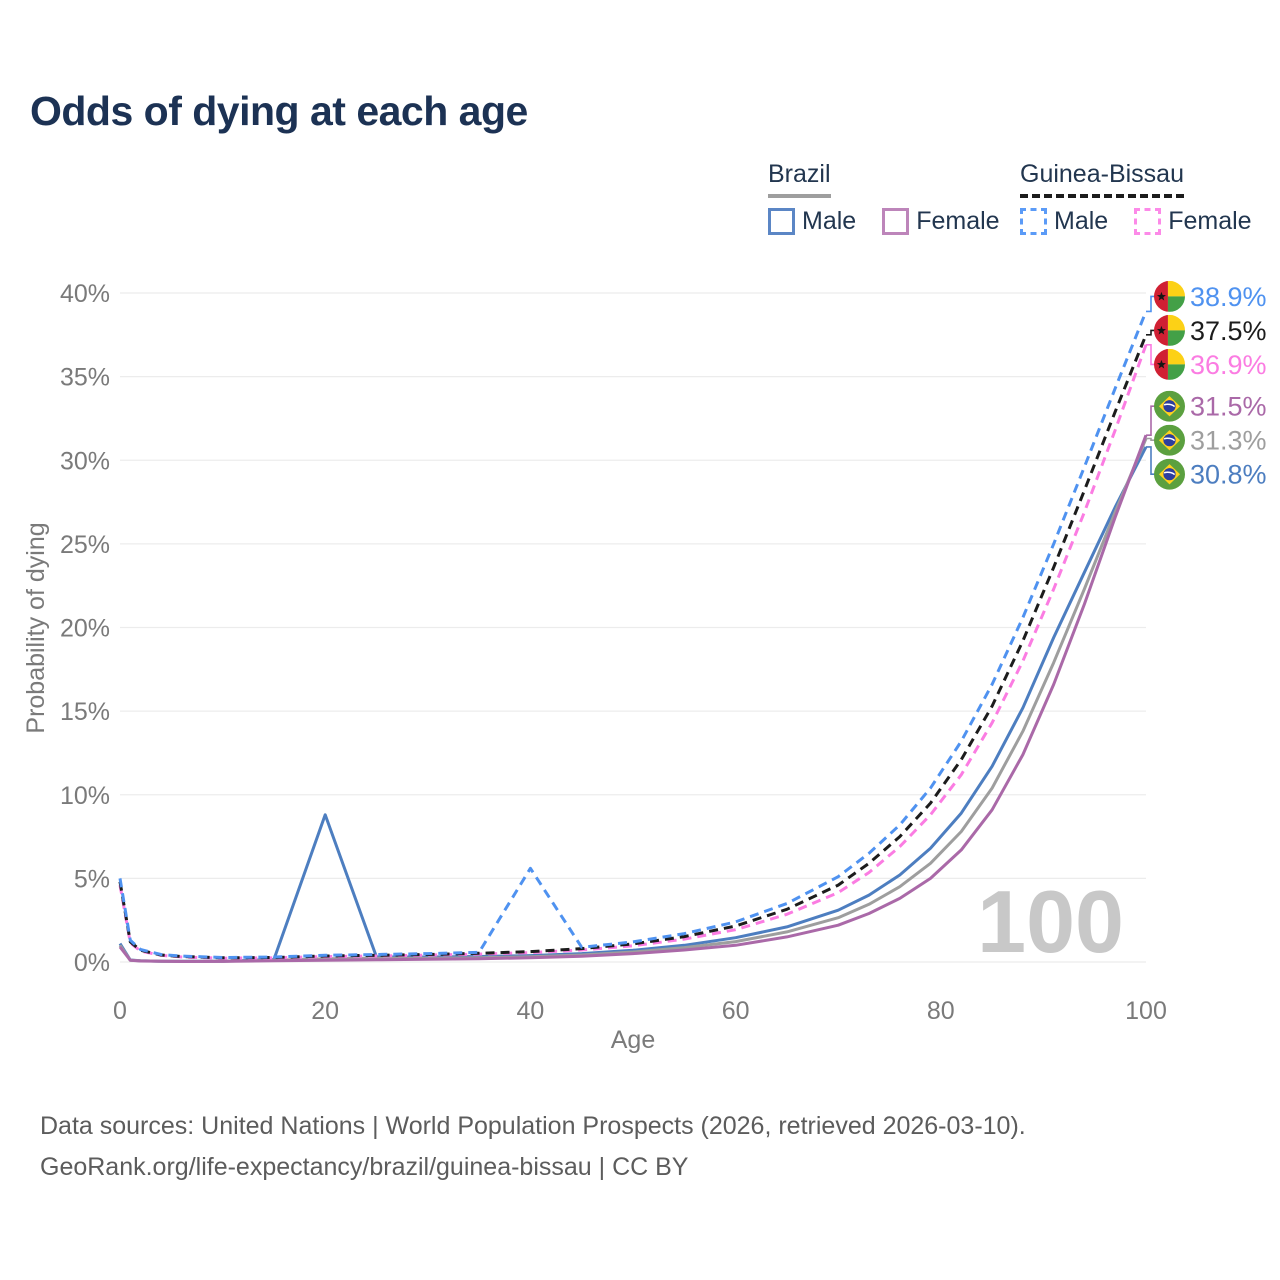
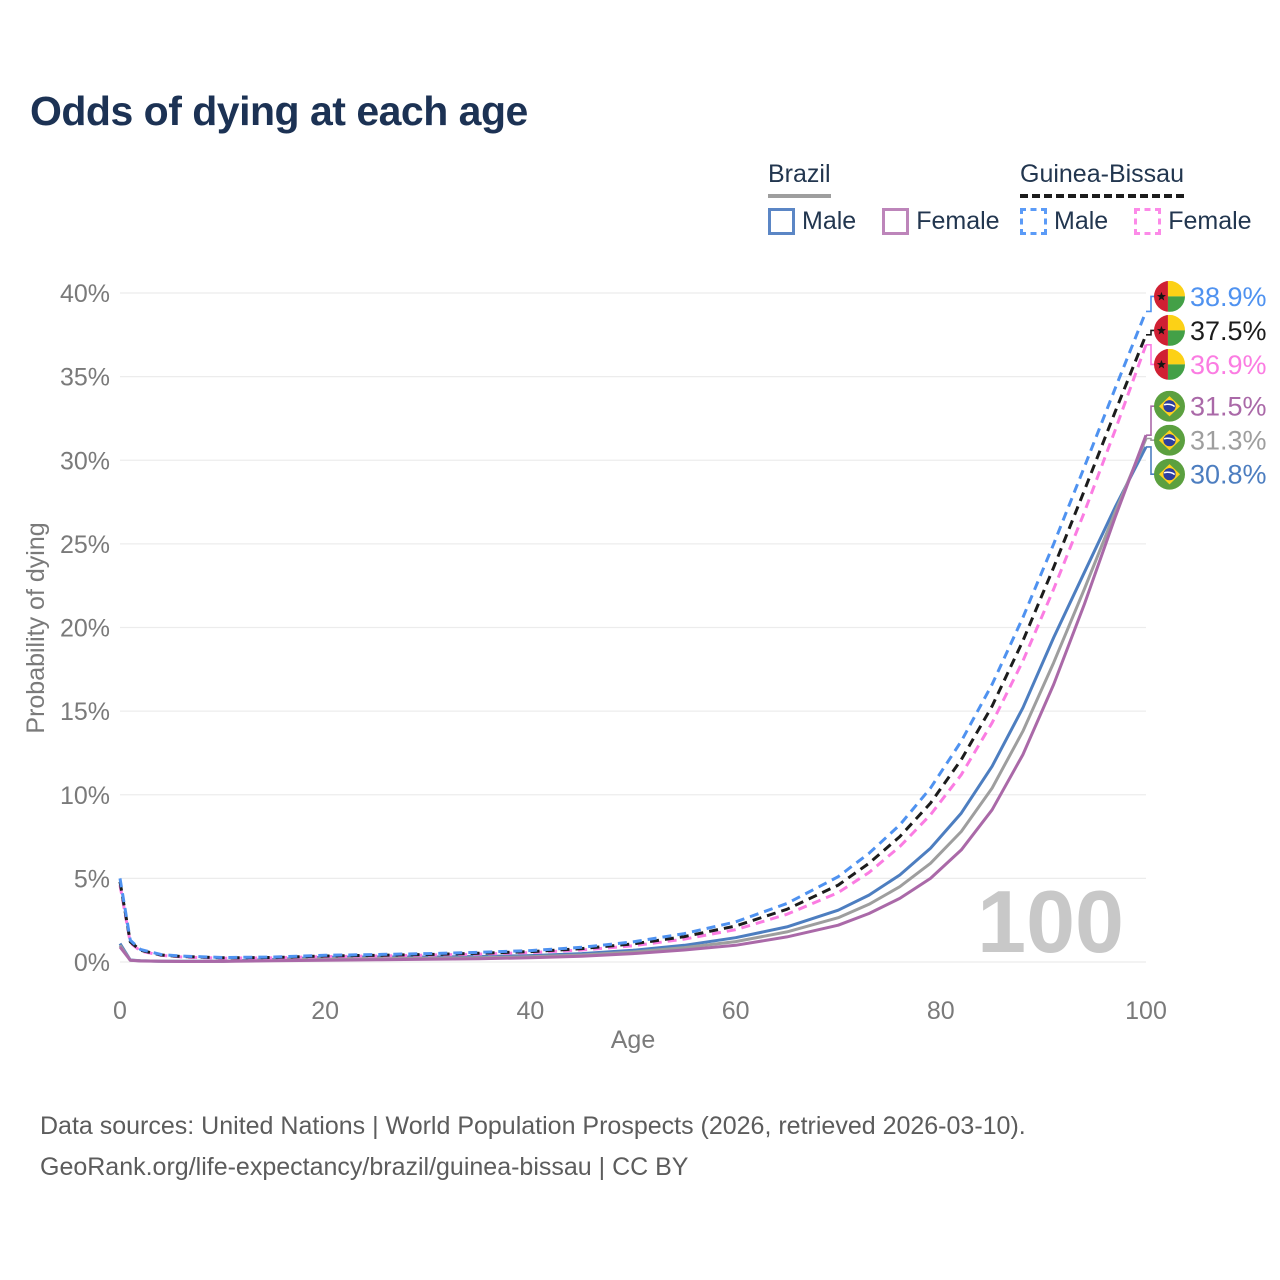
Brazil Male/20: 8.8% -> 0.3%
Guinea-Bissau Male/40: 5.6% -> 0.7%
